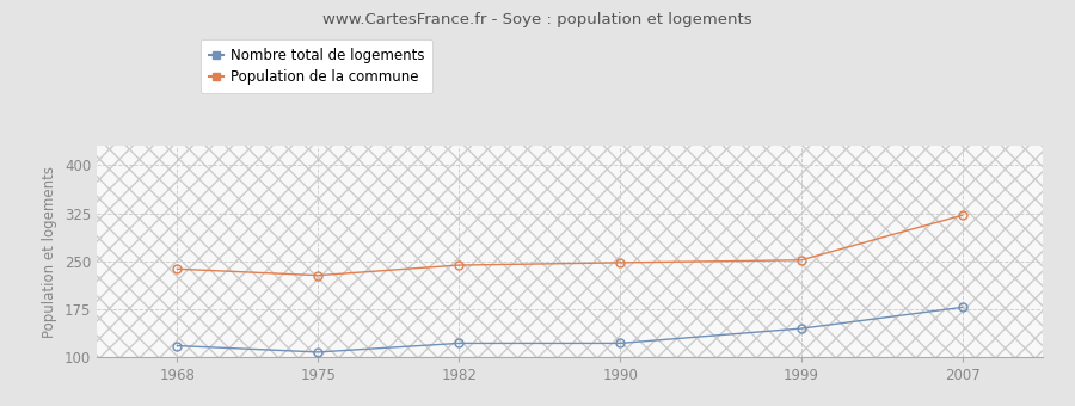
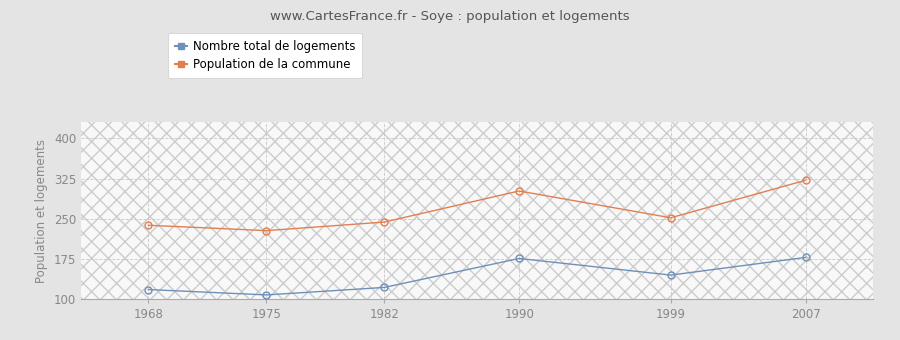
Nombre total de logements/1990: 122 -> 176
Population de la commune/1990: 248 -> 302
